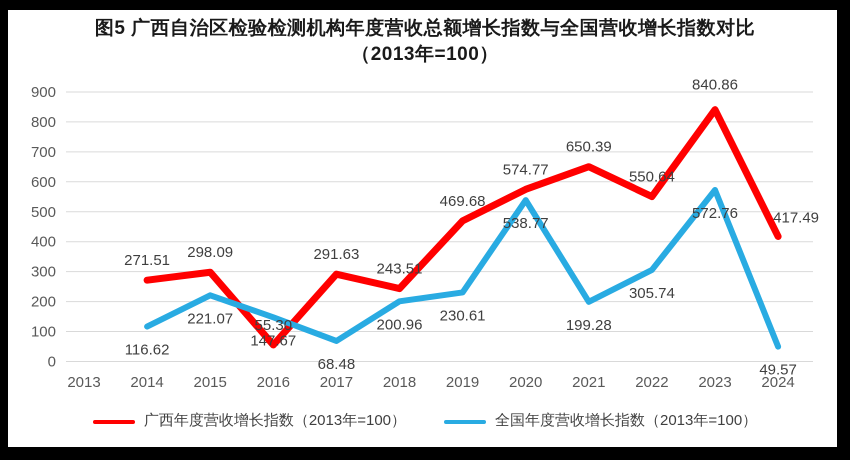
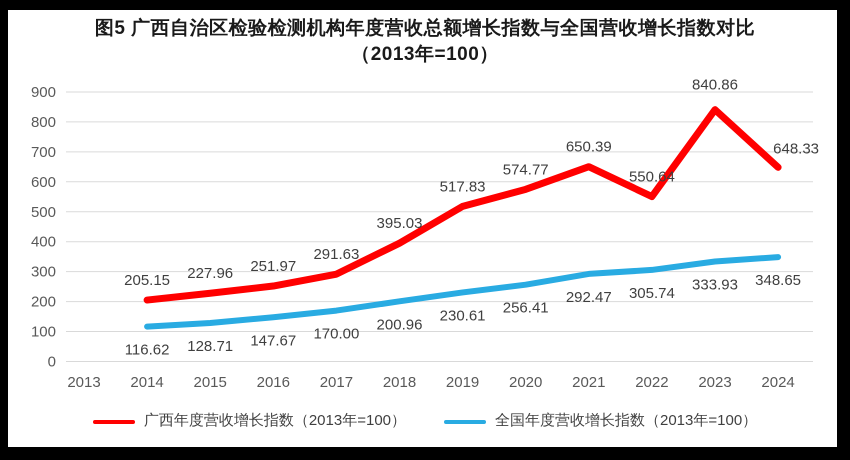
广西年度营收增长指数（2013年=100）/2014: 271.51 -> 205.15
广西年度营收增长指数（2013年=100）/2015: 298.09 -> 227.96
全国年度营收增长指数（2013年=100）/2015: 221.07 -> 128.71
广西年度营收增长指数（2013年=100）/2016: 55.30 -> 251.97
全国年度营收增长指数（2013年=100）/2017: 68.48 -> 170.00
广西年度营收增长指数（2013年=100）/2018: 243.51 -> 395.03
广西年度营收增长指数（2013年=100）/2019: 469.68 -> 517.83
全国年度营收增长指数（2013年=100）/2020: 538.77 -> 256.41
全国年度营收增长指数（2013年=100）/2021: 199.28 -> 292.47
全国年度营收增长指数（2013年=100）/2023: 572.76 -> 333.93
广西年度营收增长指数（2013年=100）/2024: 417.49 -> 648.33
全国年度营收增长指数（2013年=100）/2024: 49.57 -> 348.65
